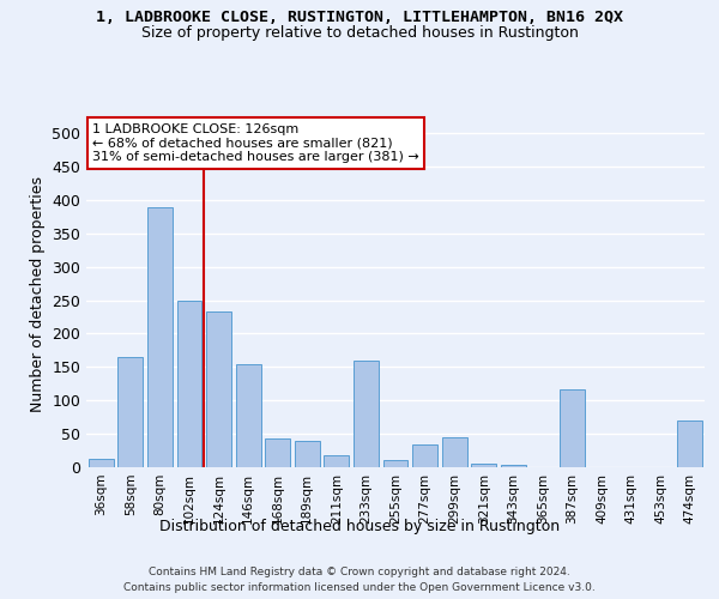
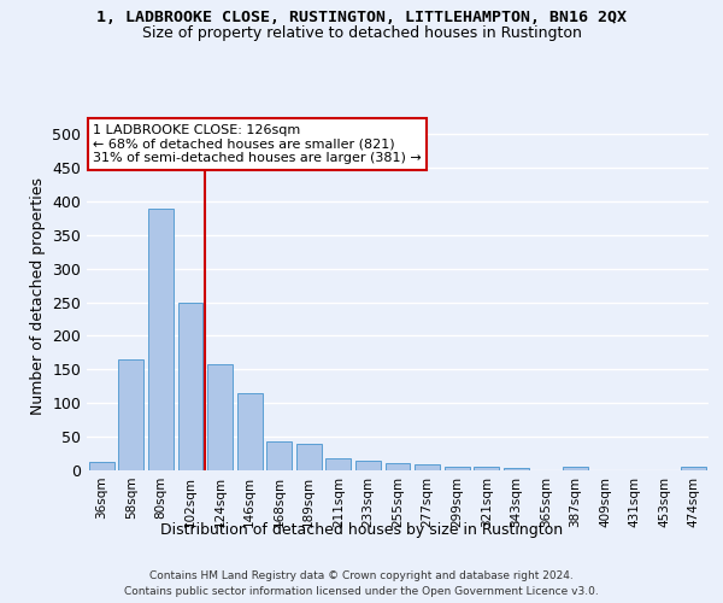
124sqm: 234 -> 157
146sqm: 154 -> 114
233sqm: 160 -> 15
277sqm: 34 -> 9
299sqm: 44 -> 6
387sqm: 116 -> 5
474sqm: 70 -> 5
